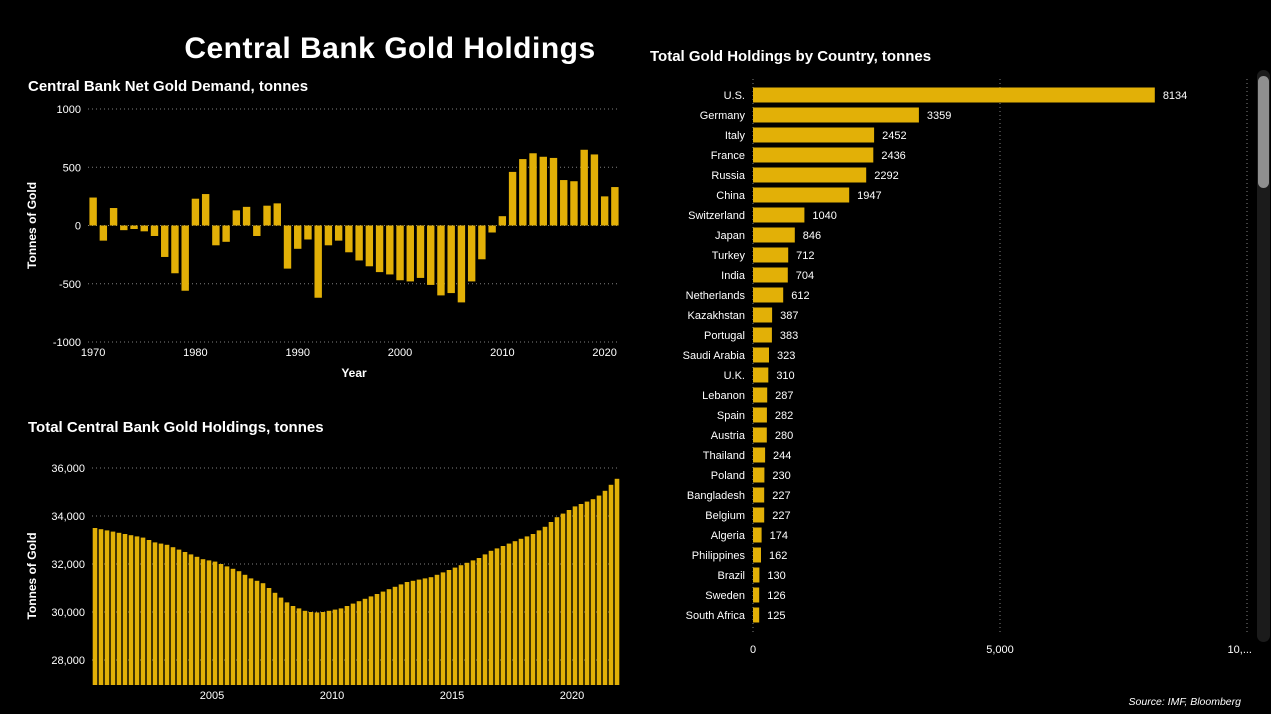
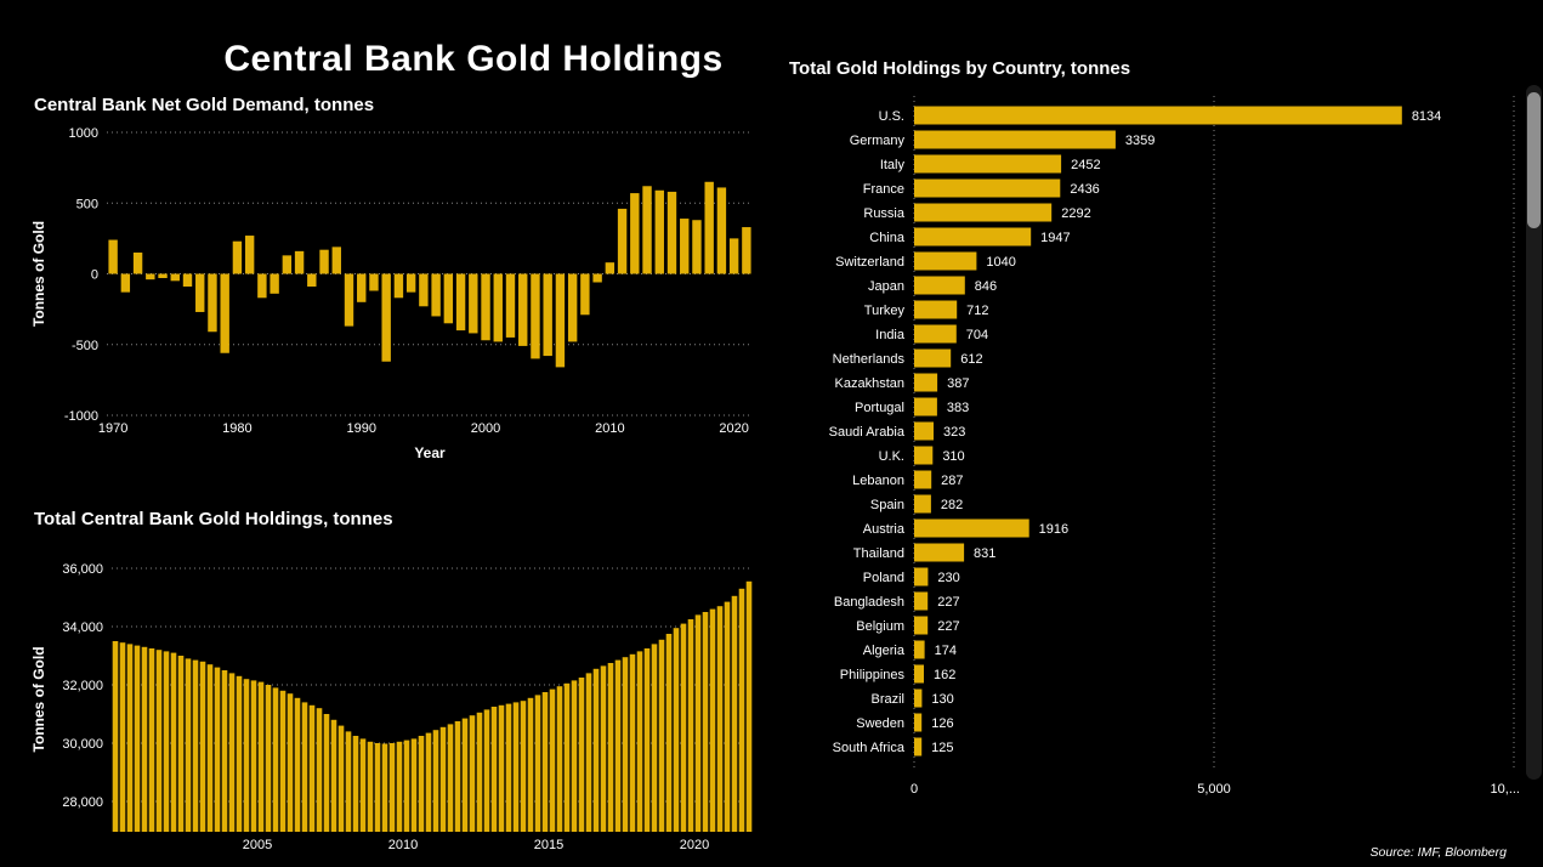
Total Gold Holdings by Country, tonnes/Austria: 280 -> 1916
Total Gold Holdings by Country, tonnes/Thailand: 244 -> 831
